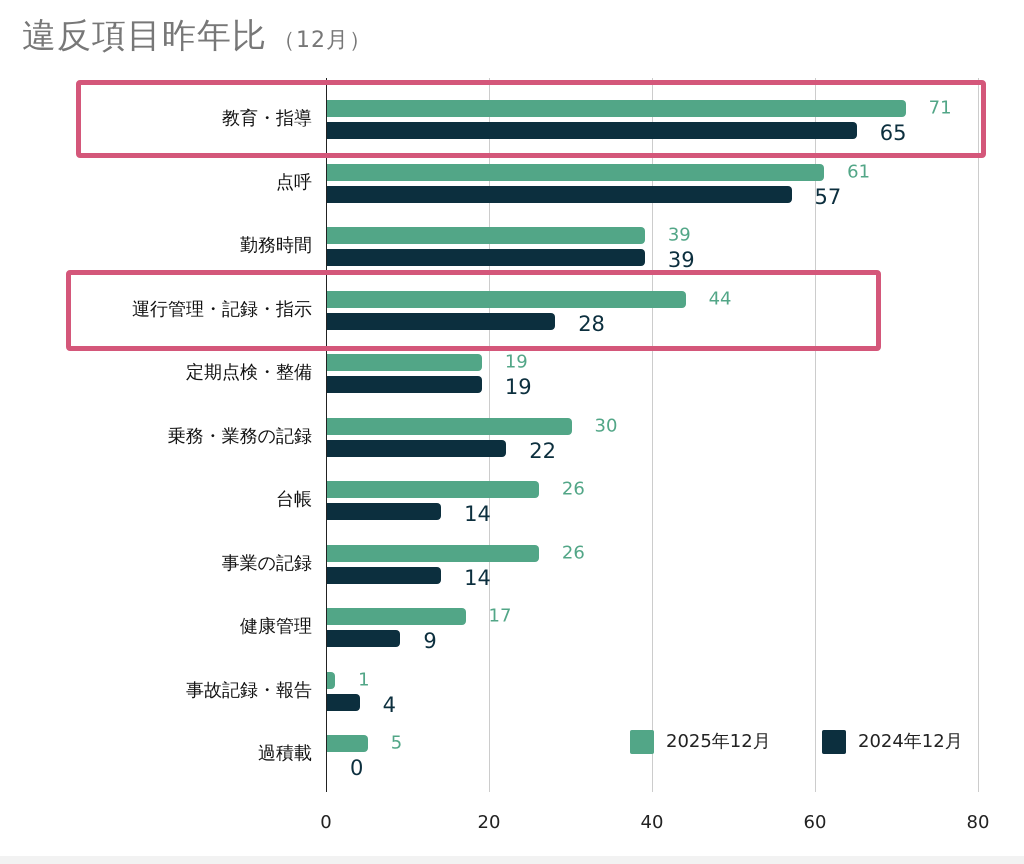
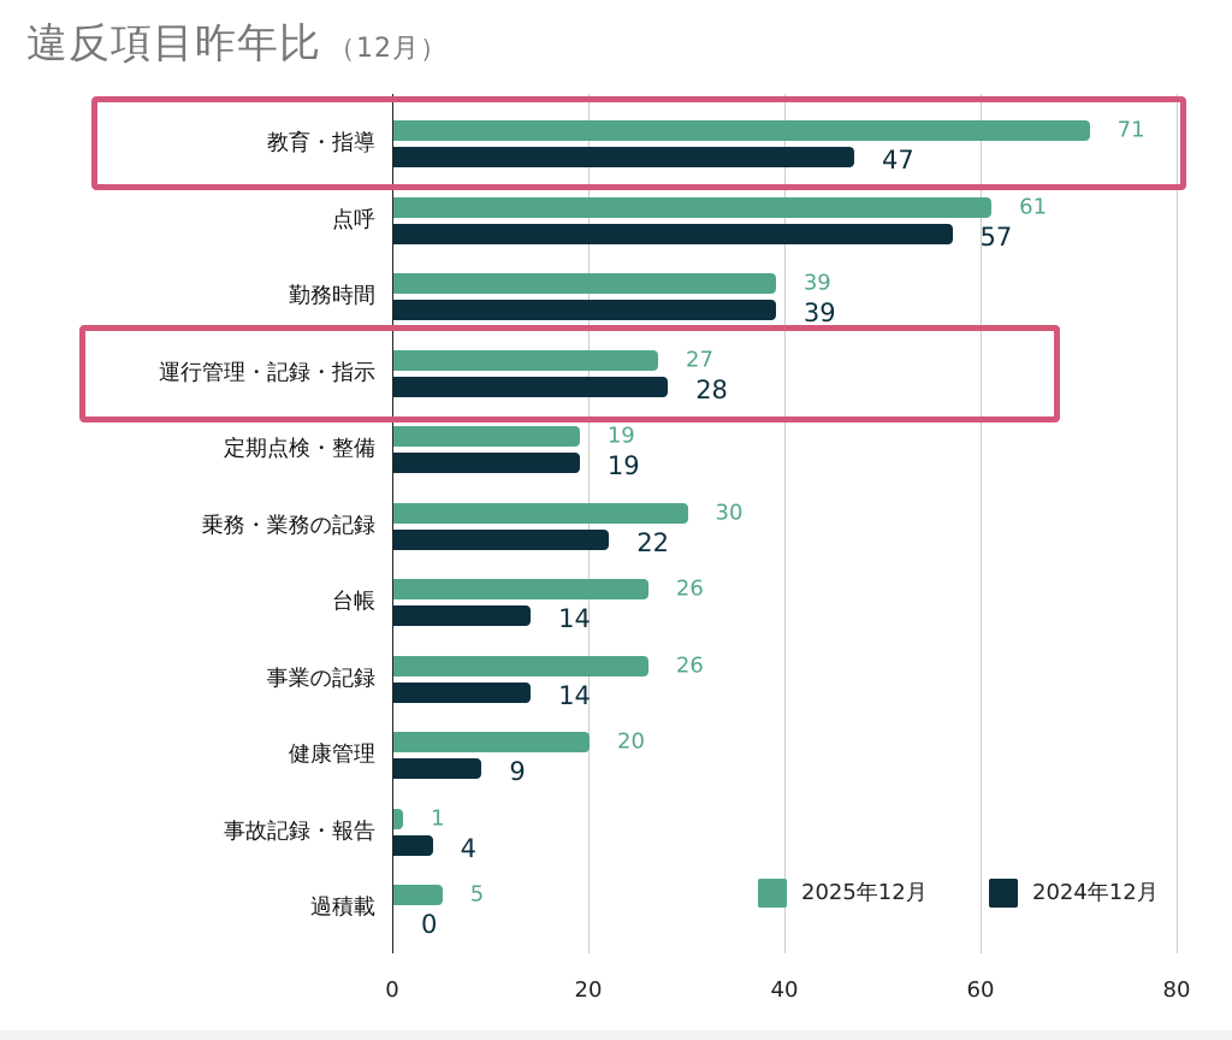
2024年12月/教育・指導: 65 -> 47
2025年12月/運行管理・記録・指示: 44 -> 27
2025年12月/健康管理: 17 -> 20
